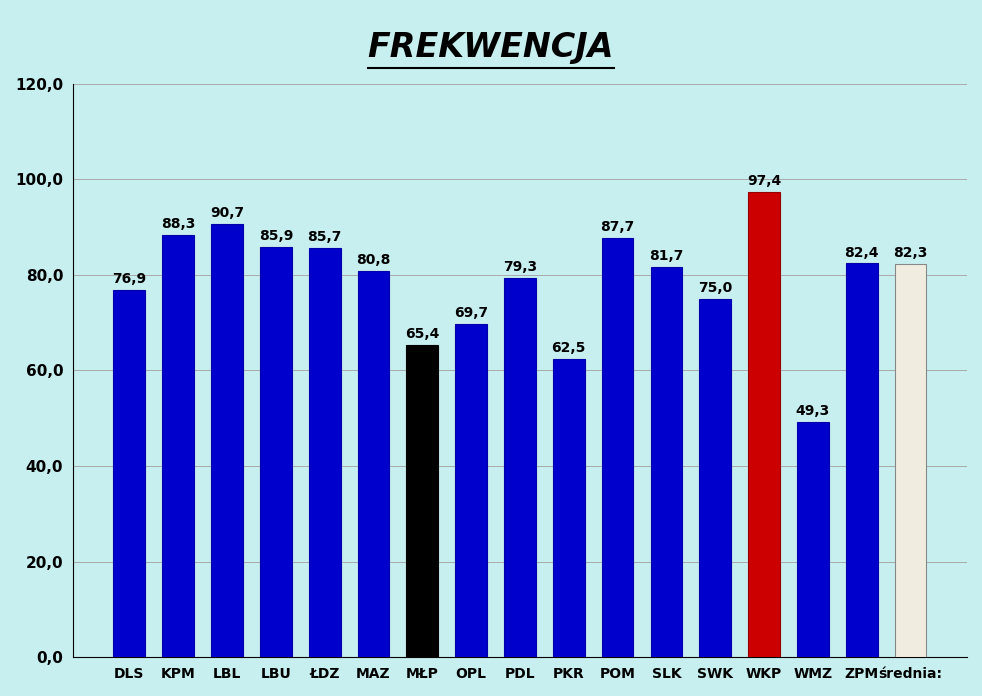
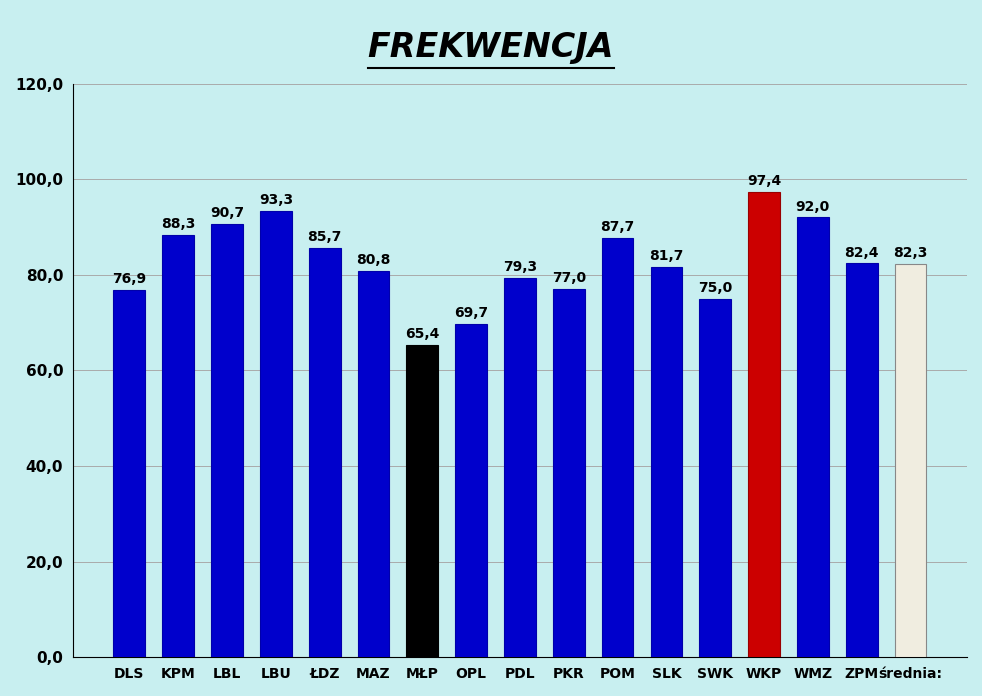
LBU: 85,9 -> 93,3
PKR: 62,5 -> 77,0
WMZ: 49,3 -> 92,0
